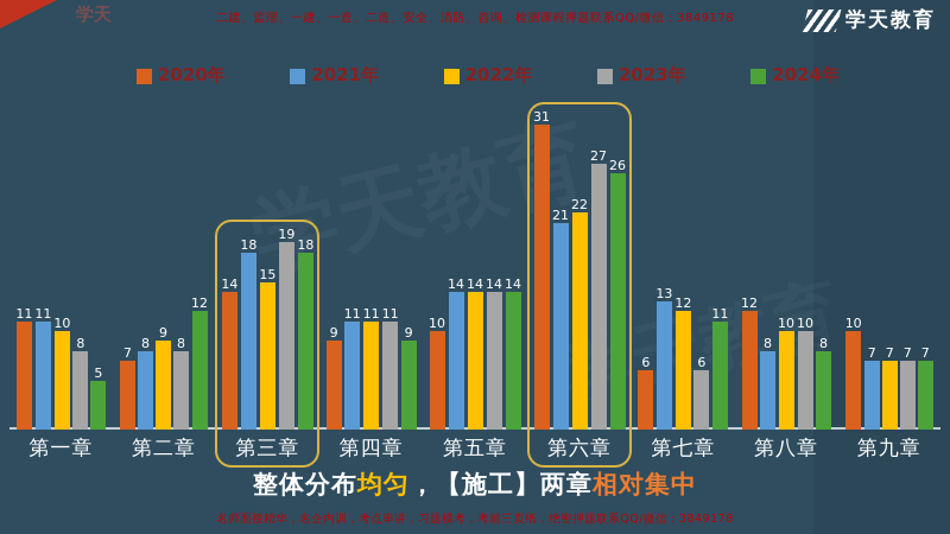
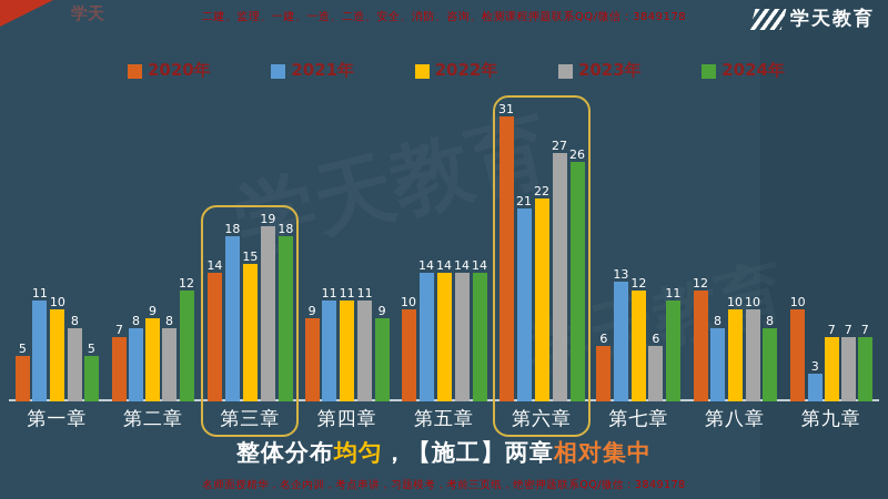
2020年/第一章: 11 -> 5
2021年/第九章: 7 -> 3
